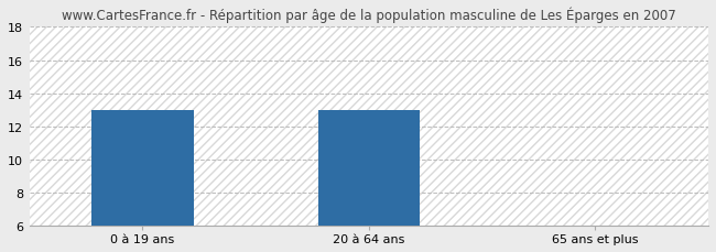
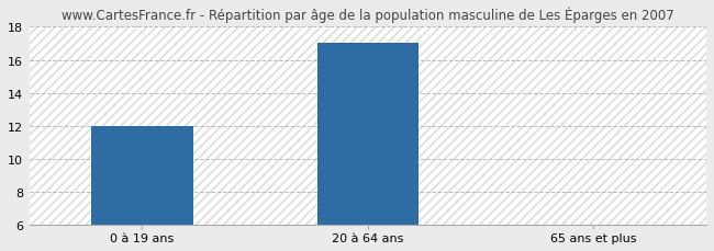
0 à 19 ans: 13 -> 12
20 à 64 ans: 13 -> 17
